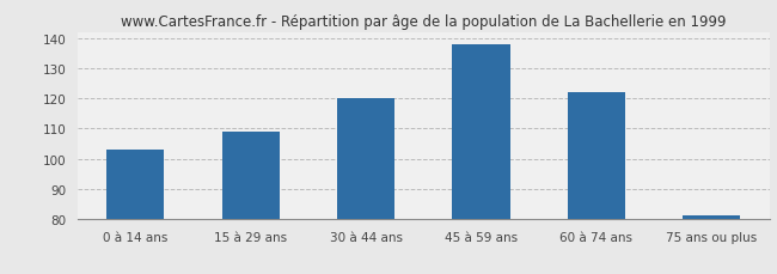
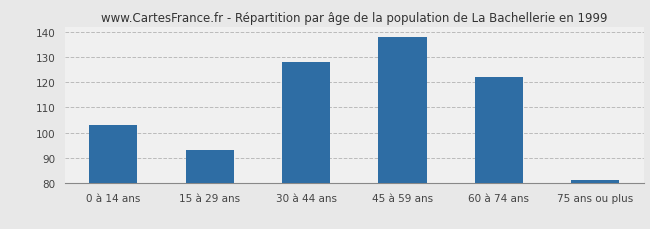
15 à 29 ans: 109 -> 93
30 à 44 ans: 120 -> 128
